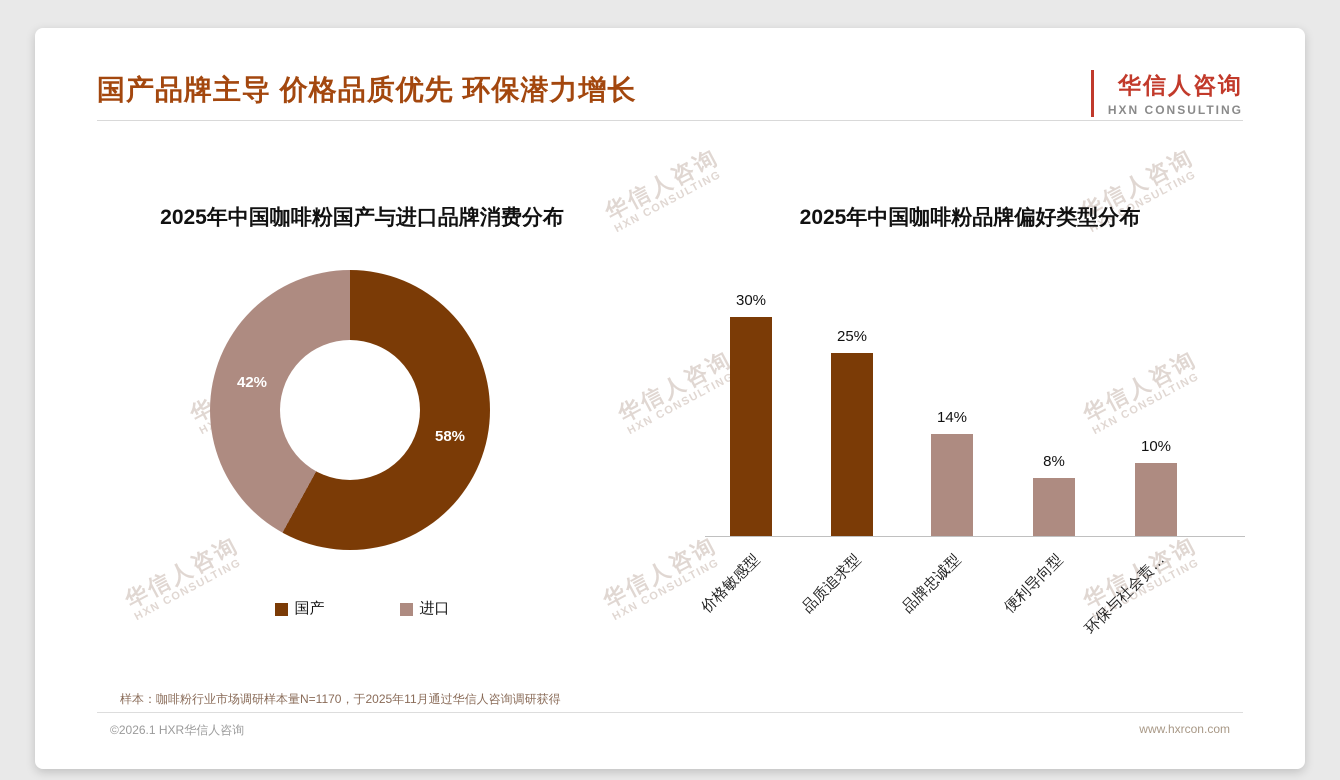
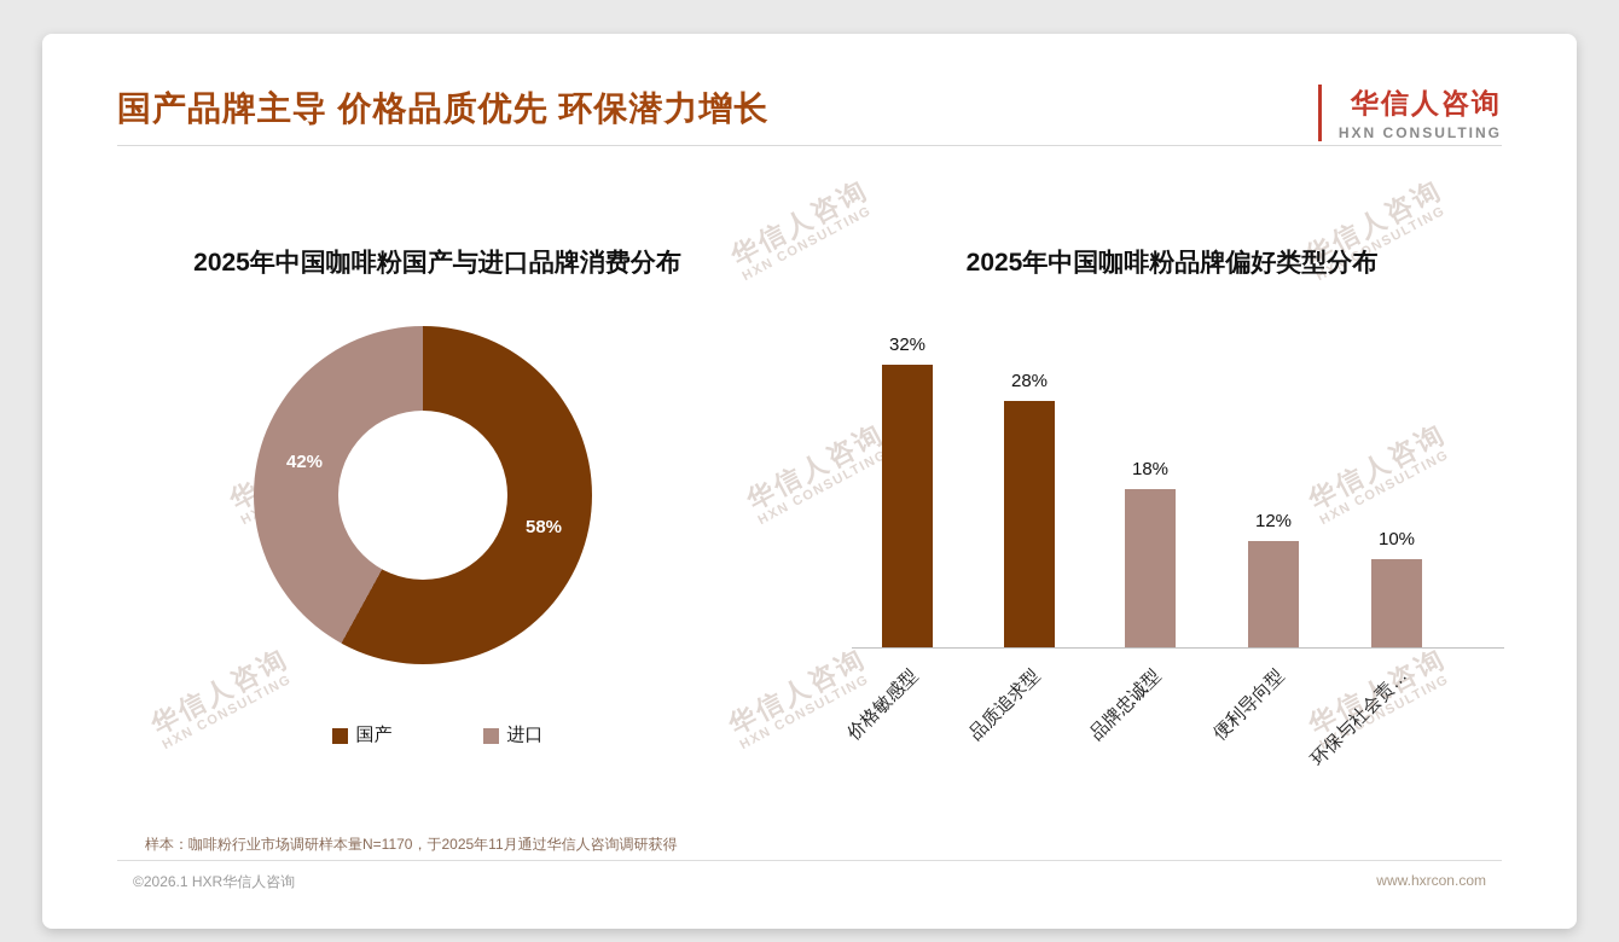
2025年中国咖啡粉品牌偏好类型分布/价格敏感型: 30% -> 32%
2025年中国咖啡粉品牌偏好类型分布/品质追求型: 25% -> 28%
2025年中国咖啡粉品牌偏好类型分布/品牌忠诚型: 14% -> 18%
2025年中国咖啡粉品牌偏好类型分布/便利导向型: 8% -> 12%
